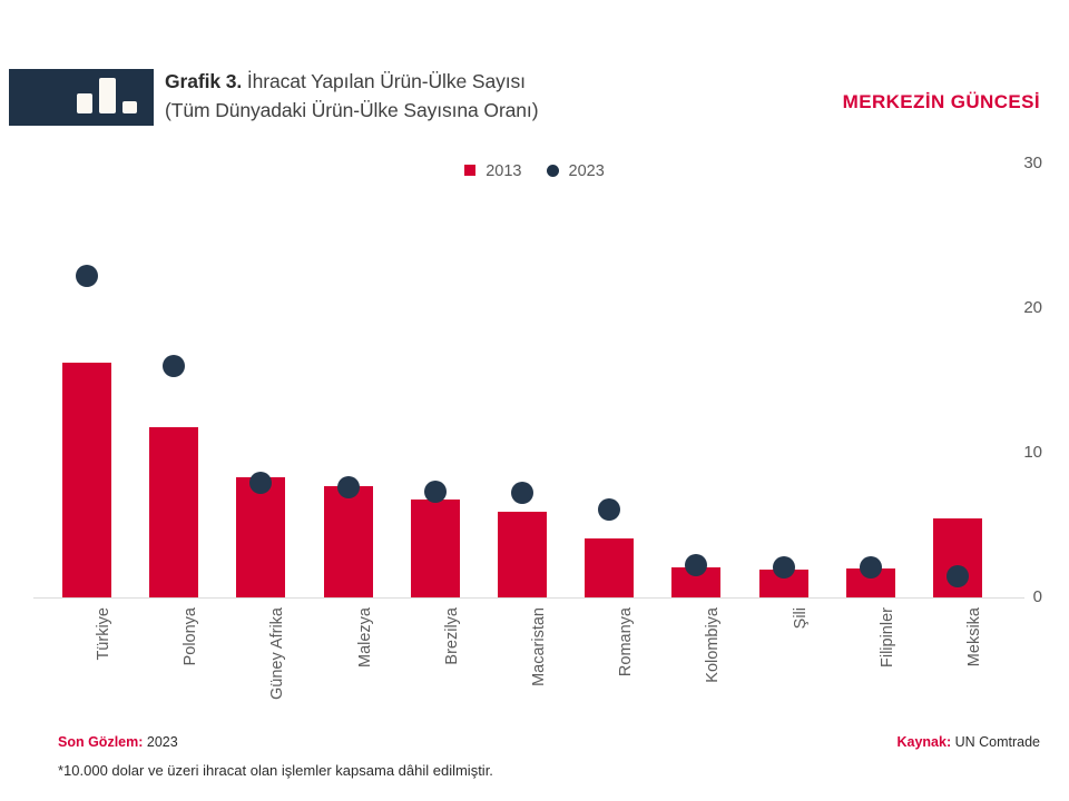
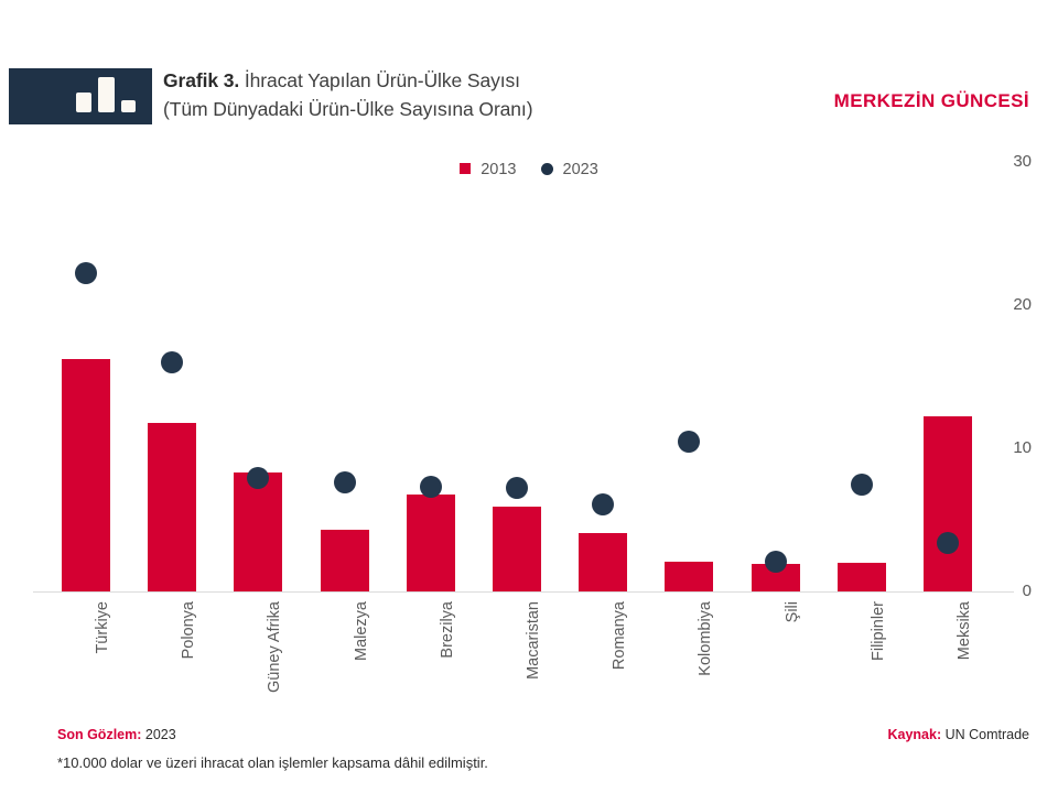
2013/Malezya: 7.7 -> 4.3
2023/Kolombiya: 2.2 -> 10.5
2023/Filipinler: 2.1 -> 7.5
2013/Meksika: 5.5 -> 12.2
2023/Meksika: 1.5 -> 3.4
